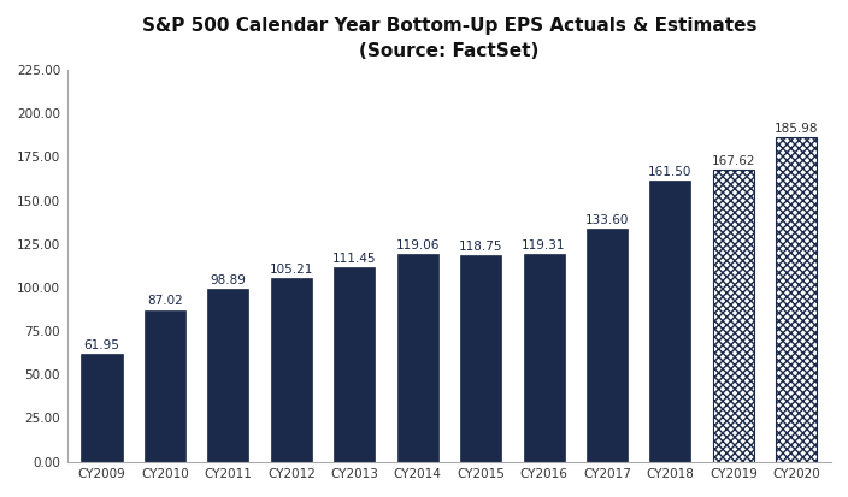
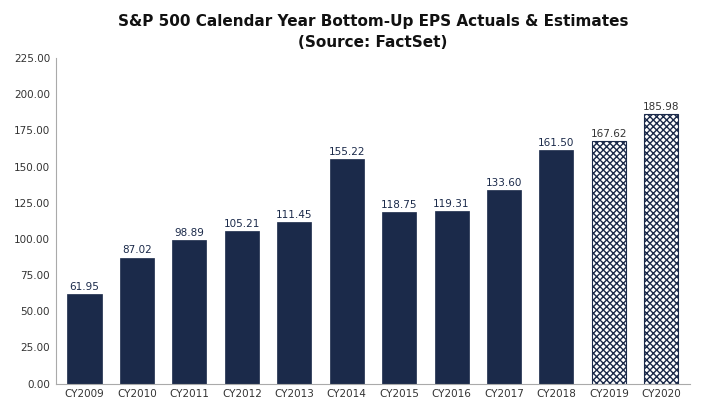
CY2014: 119.06 -> 155.22
